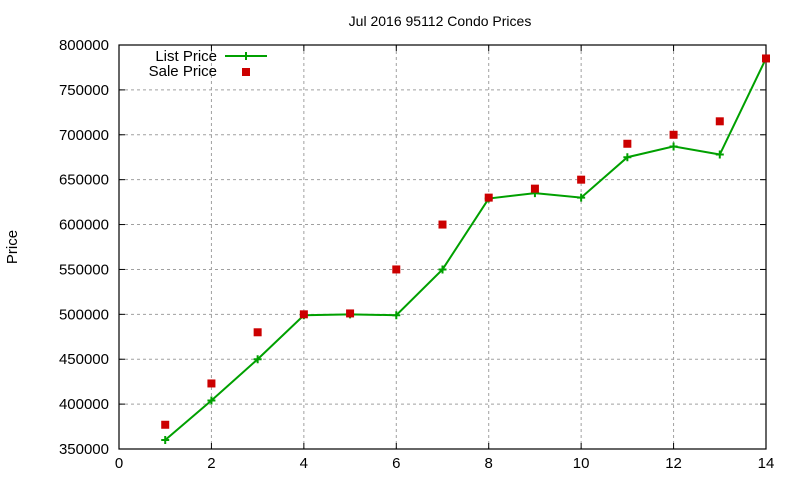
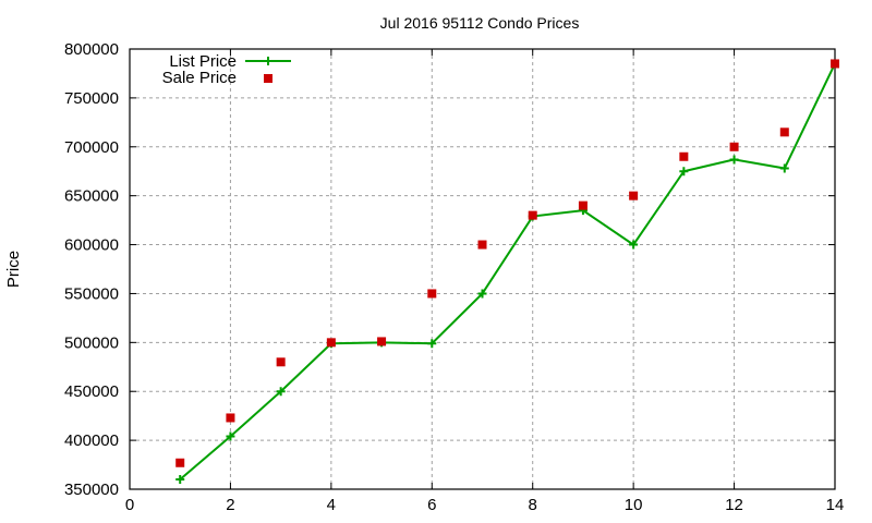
List Price/10: 630000 -> 600000
